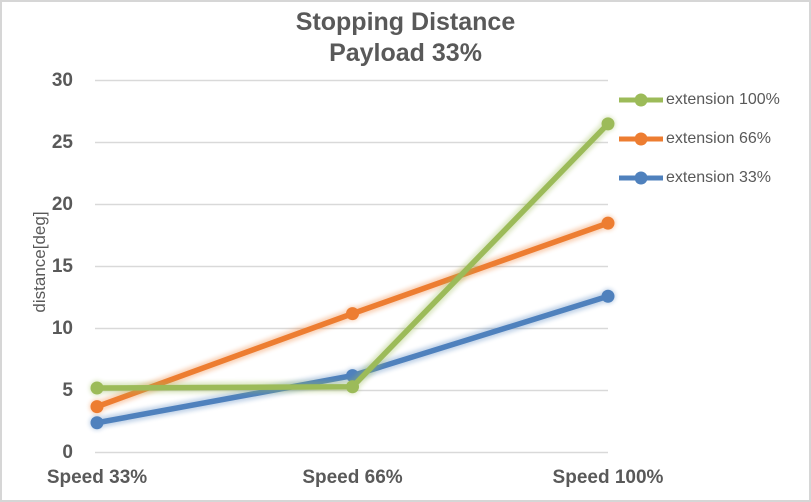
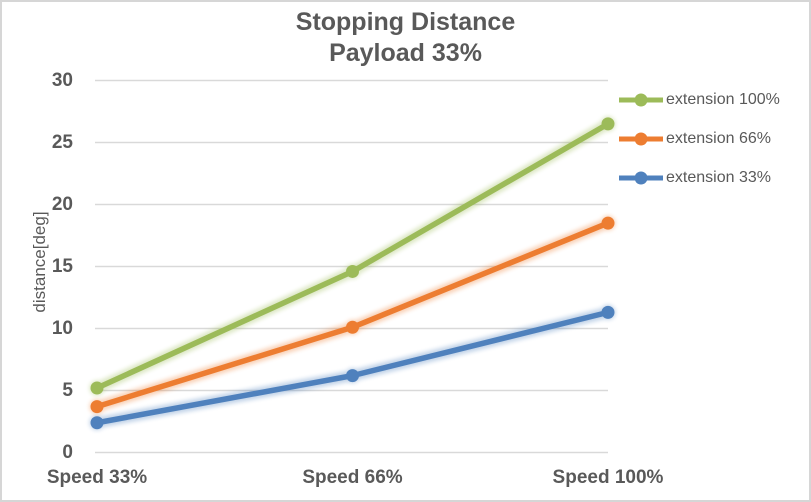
extension 100%/Speed 66%: 5.3 -> 14.6
extension 66%/Speed 66%: 11.2 -> 10.1
extension 33%/Speed 100%: 12.6 -> 11.3
